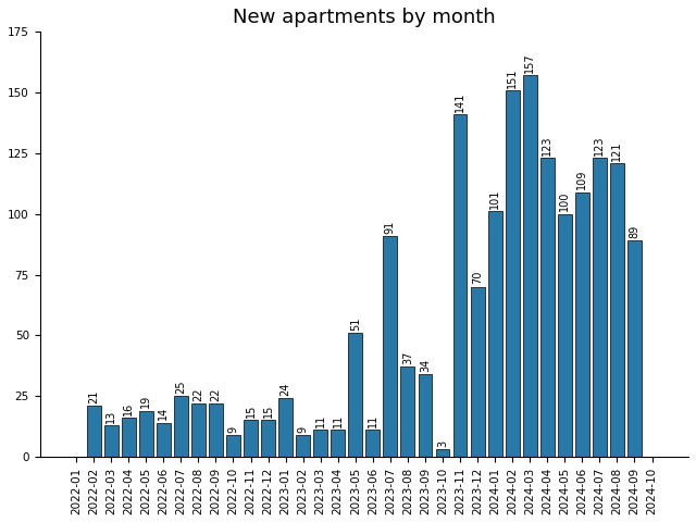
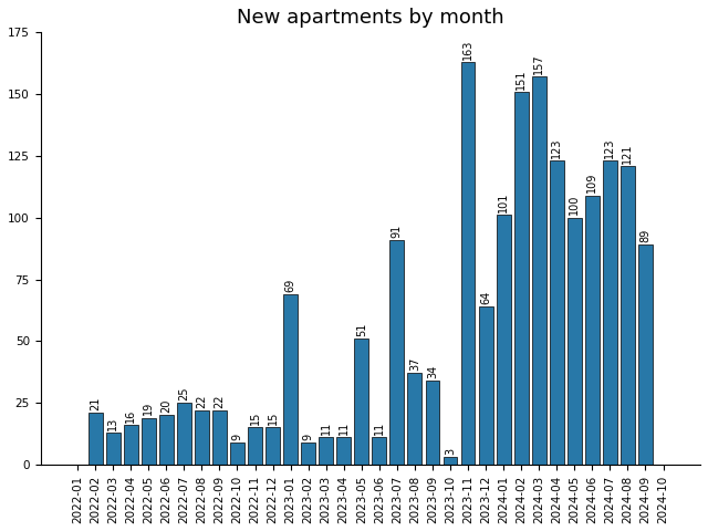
2022-06: 14 -> 20
2023-01: 24 -> 69
2023-11: 141 -> 163
2023-12: 70 -> 64
